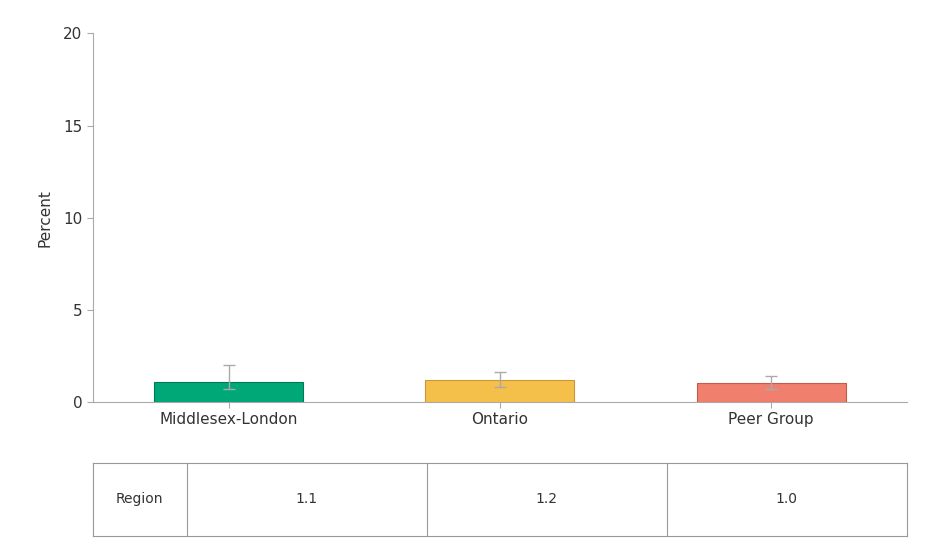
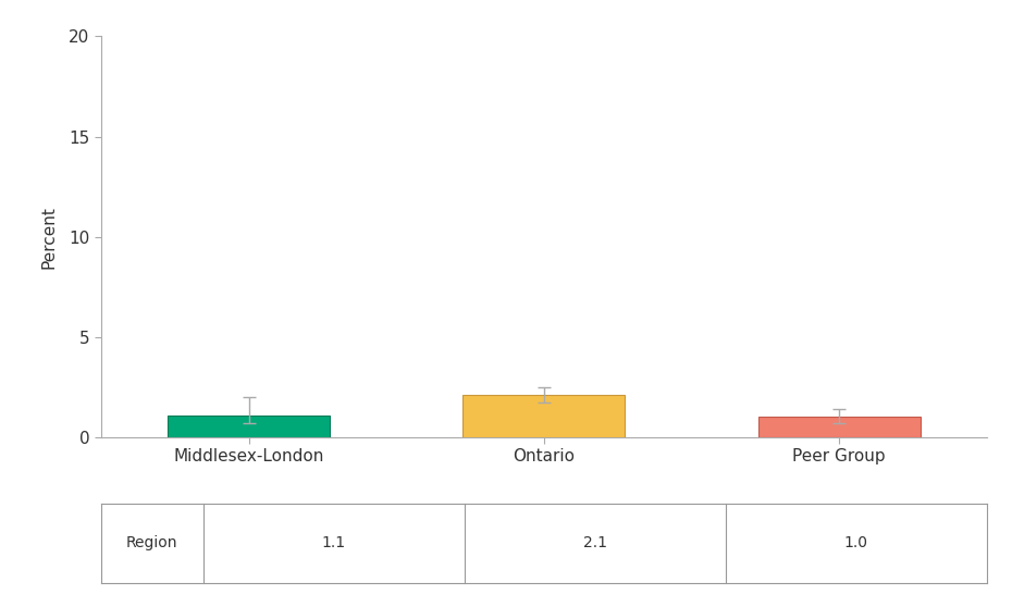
Ontario: 1.2 -> 2.1
